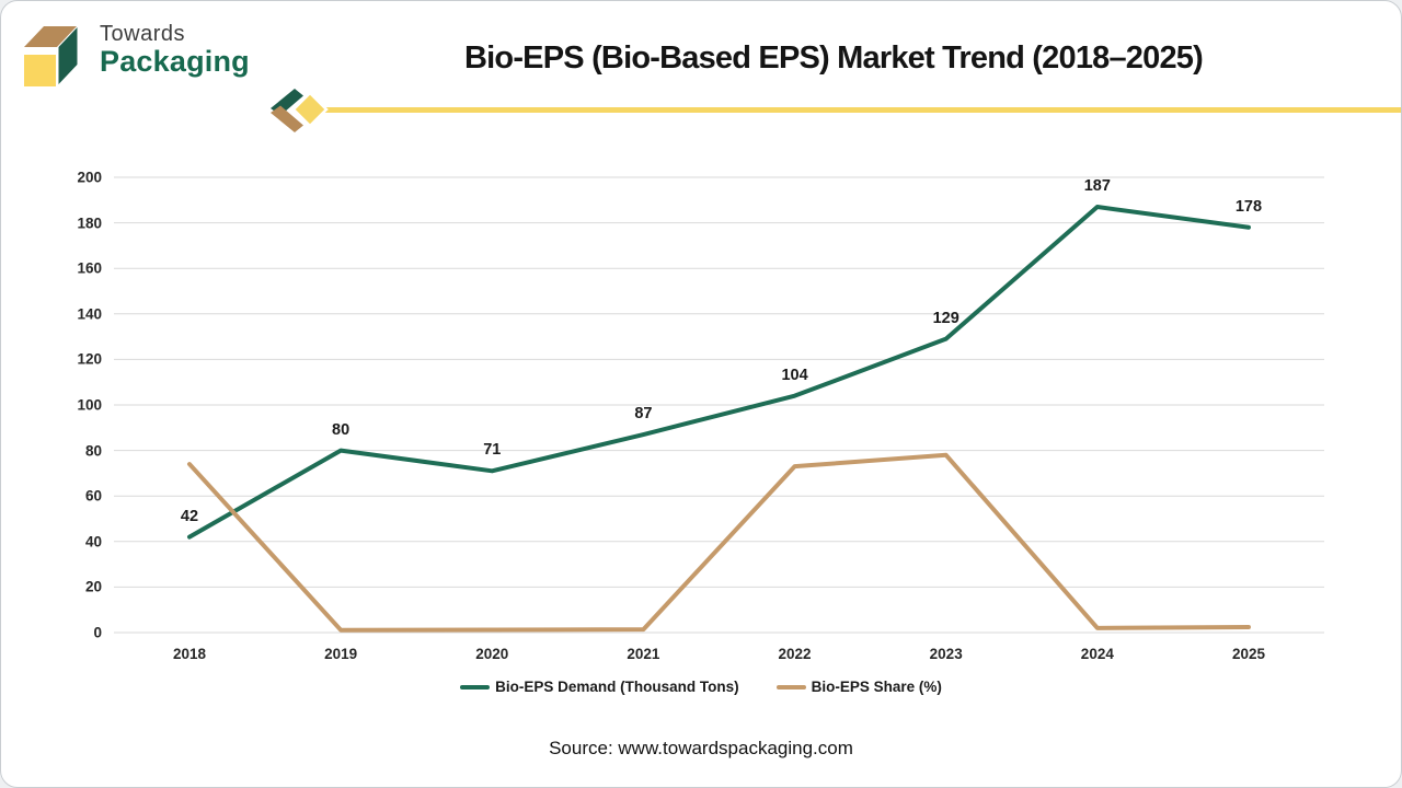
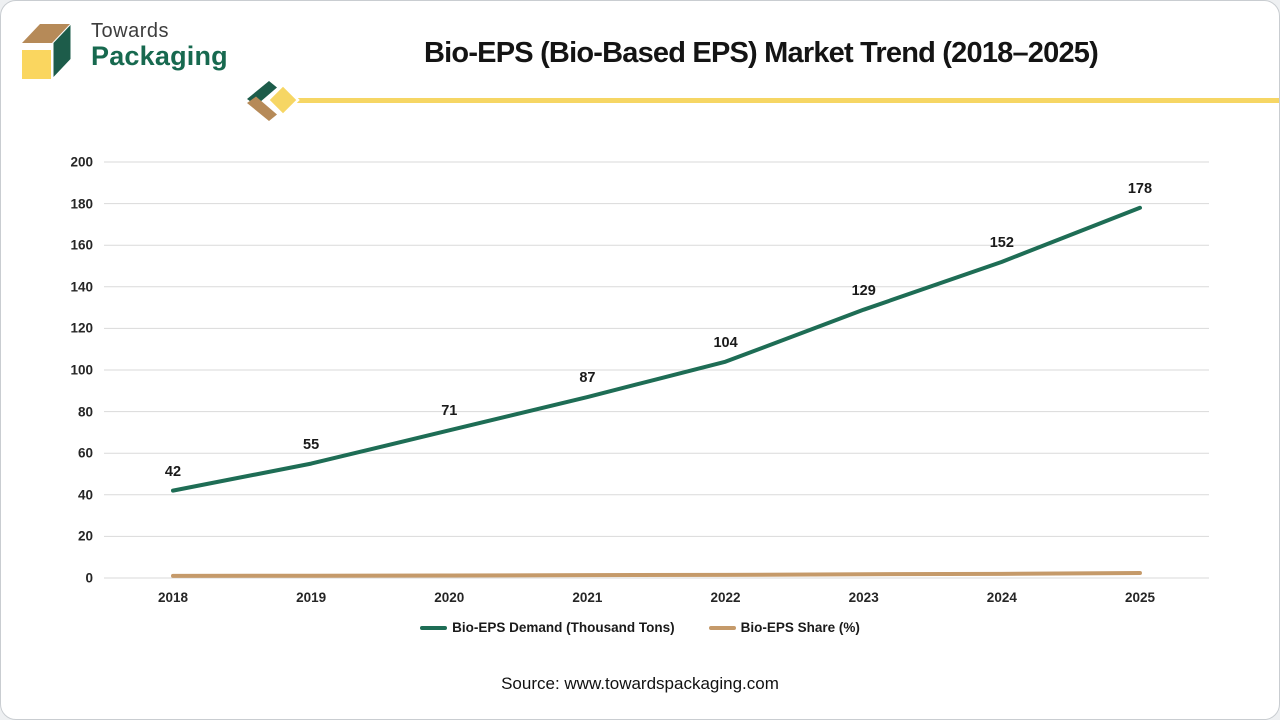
Bio-EPS Share (%)/2018: 74 -> 1
Bio-EPS Demand (Thousand Tons)/2019: 80 -> 55
Bio-EPS Share (%)/2022: 73 -> 2
Bio-EPS Share (%)/2023: 78 -> 2
Bio-EPS Demand (Thousand Tons)/2024: 187 -> 152
